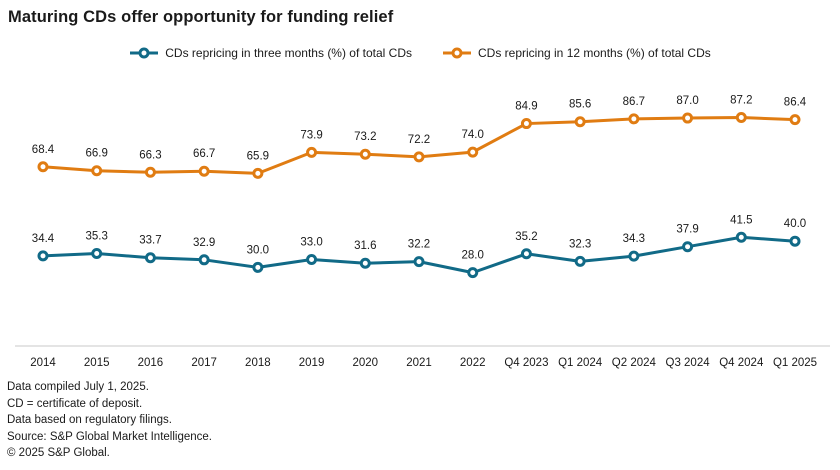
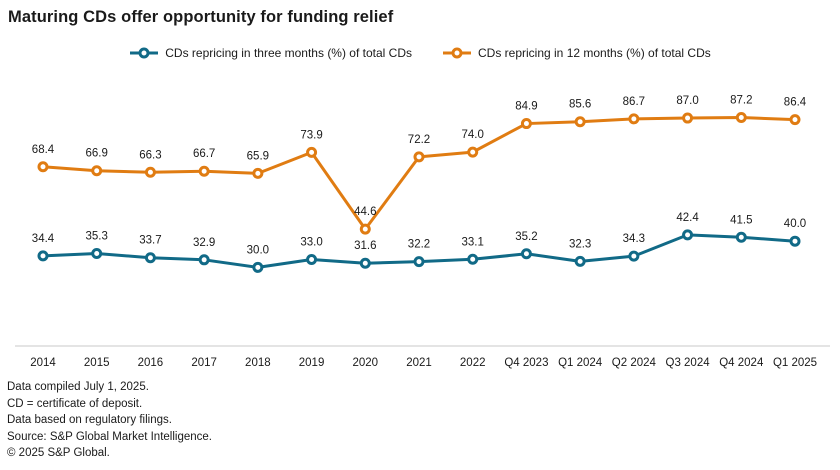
CDs repricing in 12 months (%) of total CDs/2020: 73.2 -> 44.6
CDs repricing in three months (%) of total CDs/2022: 28.0 -> 33.1
CDs repricing in three months (%) of total CDs/Q3 2024: 37.9 -> 42.4
